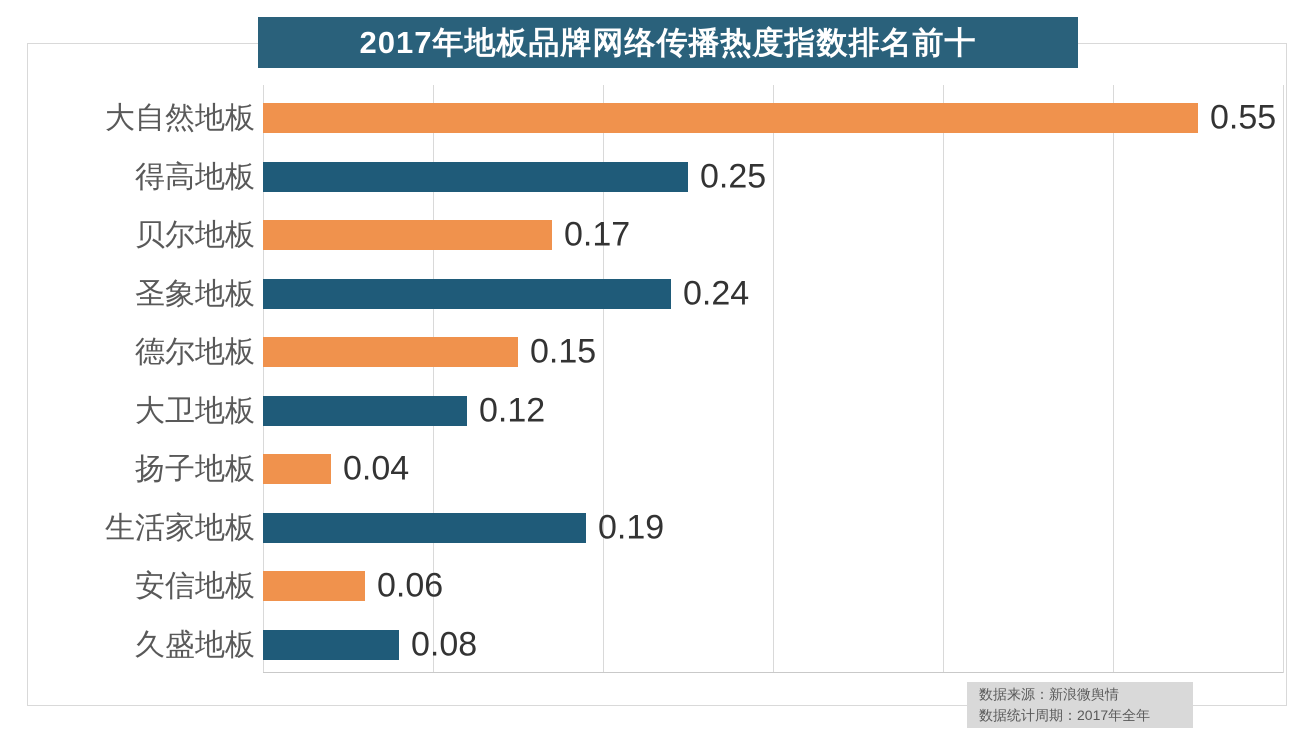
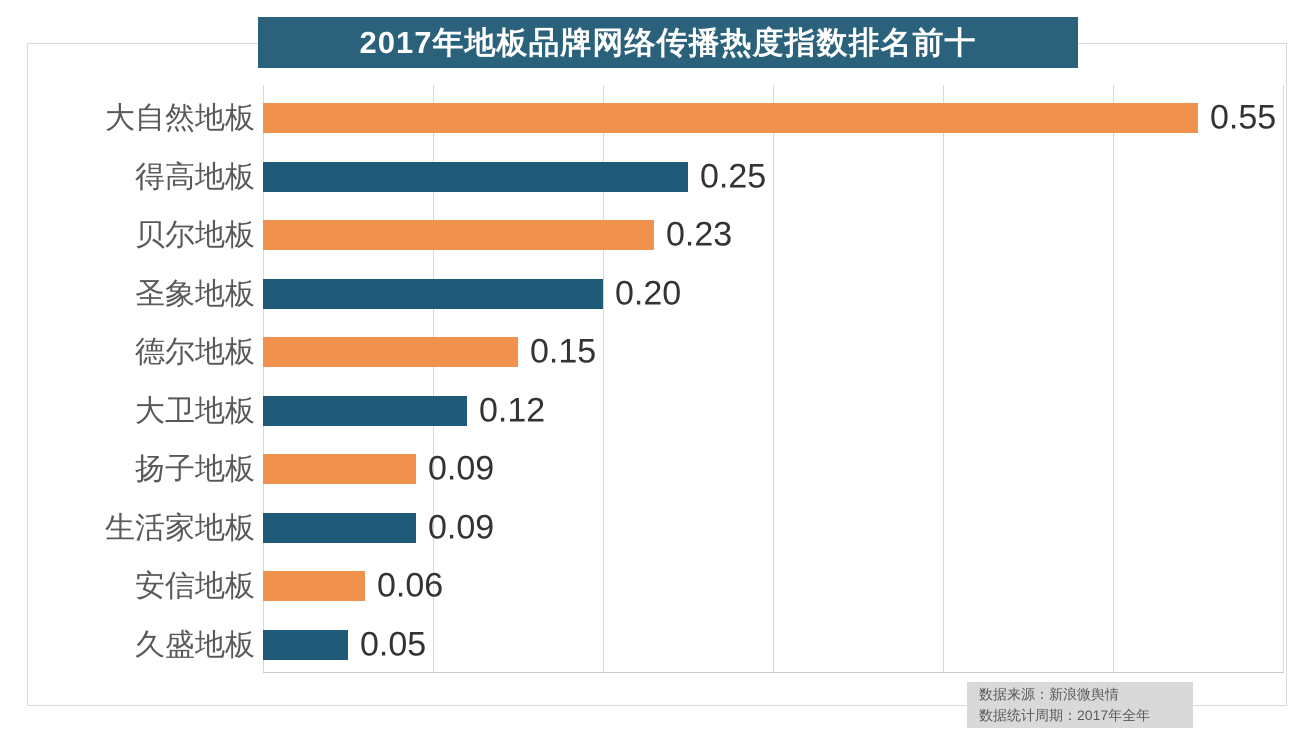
贝尔地板: 0.17 -> 0.23
圣象地板: 0.24 -> 0.20
扬子地板: 0.04 -> 0.09
生活家地板: 0.19 -> 0.09
久盛地板: 0.08 -> 0.05
